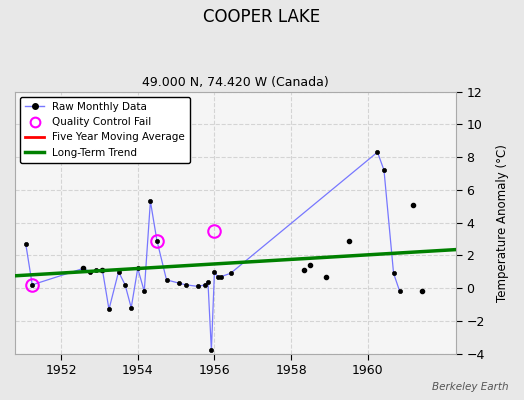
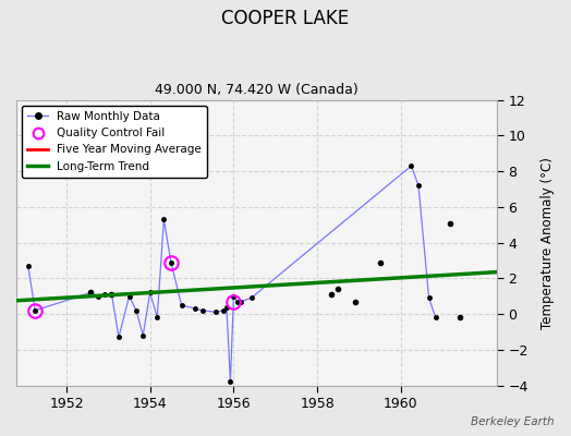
Quality Control Fail/1956: 3.5 -> 0.7
